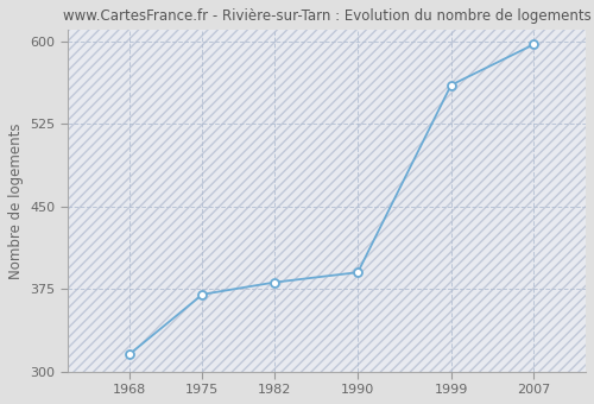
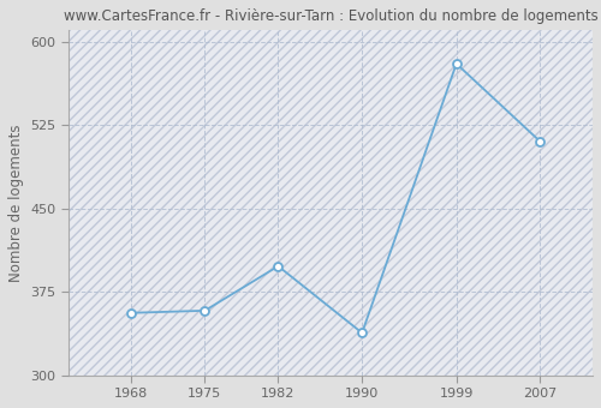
1968: 316 -> 356
1975: 370 -> 358
1982: 381 -> 398
1990: 390 -> 338
1999: 560 -> 580
2007: 597 -> 510
